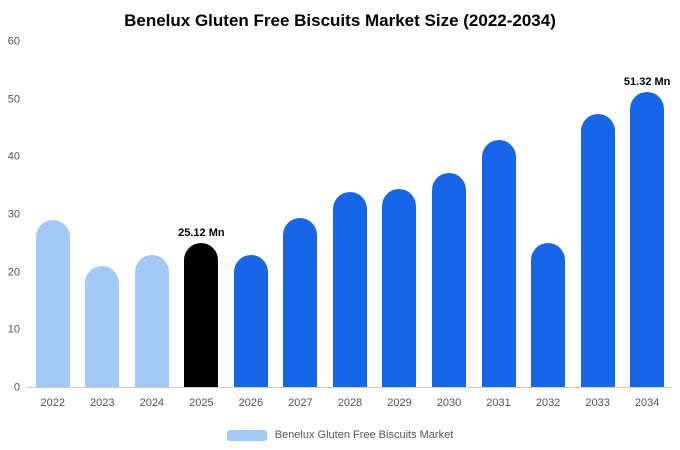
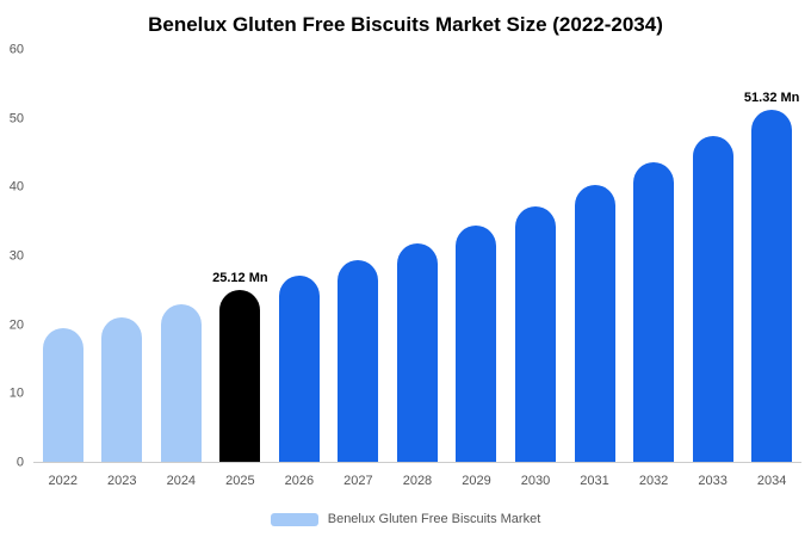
2022: 29 -> 19
2026: 23 -> 27
2028: 34 -> 32
2031: 43 -> 40
2032: 25 -> 44
